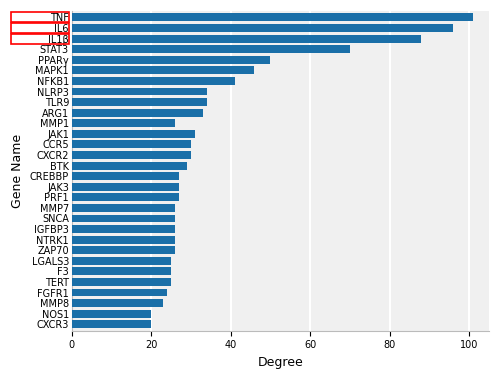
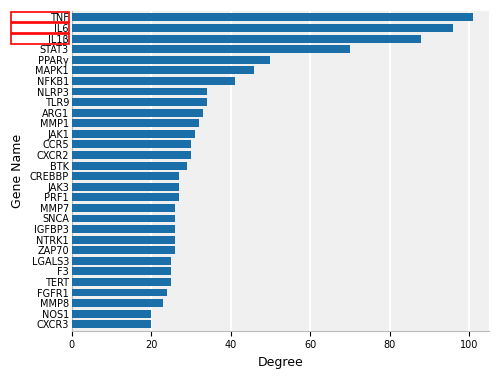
MMP1: 26 -> 32
